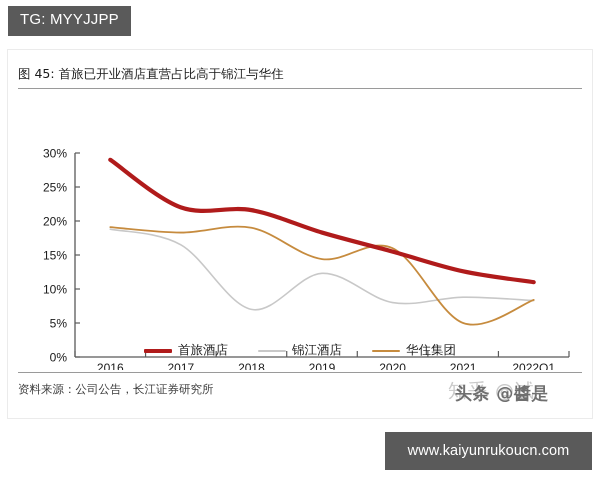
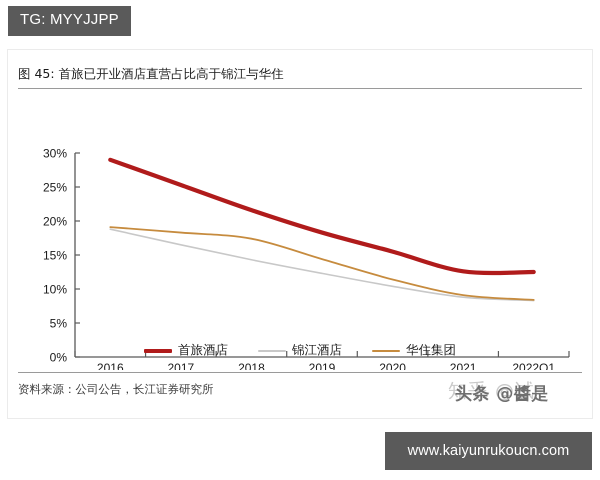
首旅酒店/2017: 22% -> 25%
锦江酒店/2018: 7% -> 14%
华住集团/2018: 19% -> 17%
锦江酒店/2020: 8% -> 10%
华住集团/2020: 16% -> 11%
华住集团/2021: 5% -> 9%
首旅酒店/2022Q1: 11% -> 12%
